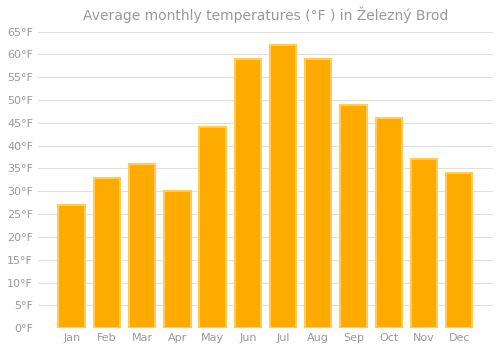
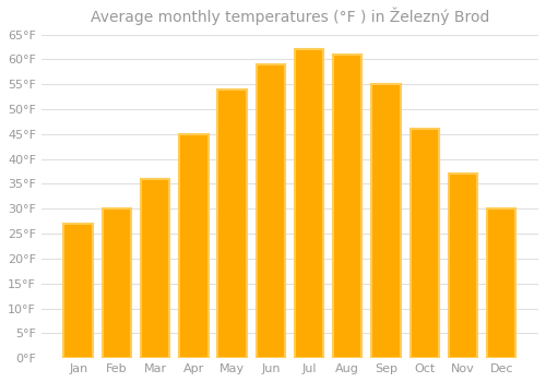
Feb: 33°F -> 30°F
Apr: 30°F -> 45°F
May: 44°F -> 54°F
Aug: 59°F -> 61°F
Sep: 49°F -> 55°F
Dec: 34°F -> 30°F
